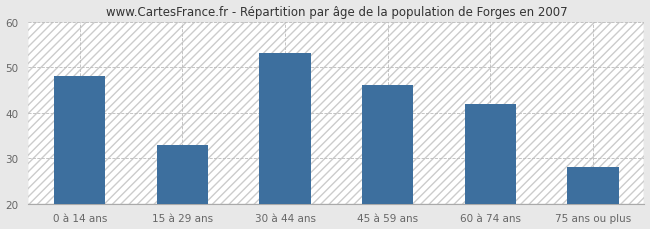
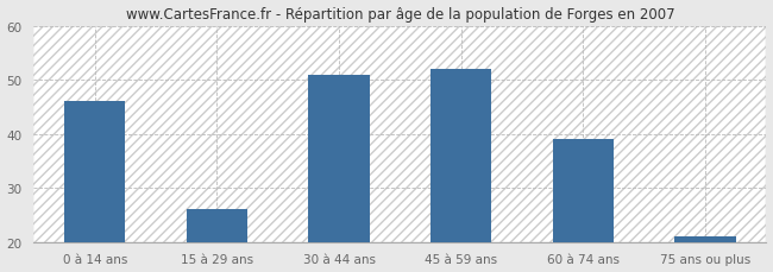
0 à 14 ans: 48 -> 46
15 à 29 ans: 33 -> 26
30 à 44 ans: 53 -> 51
45 à 59 ans: 46 -> 52
60 à 74 ans: 42 -> 39
75 ans ou plus: 28 -> 21
